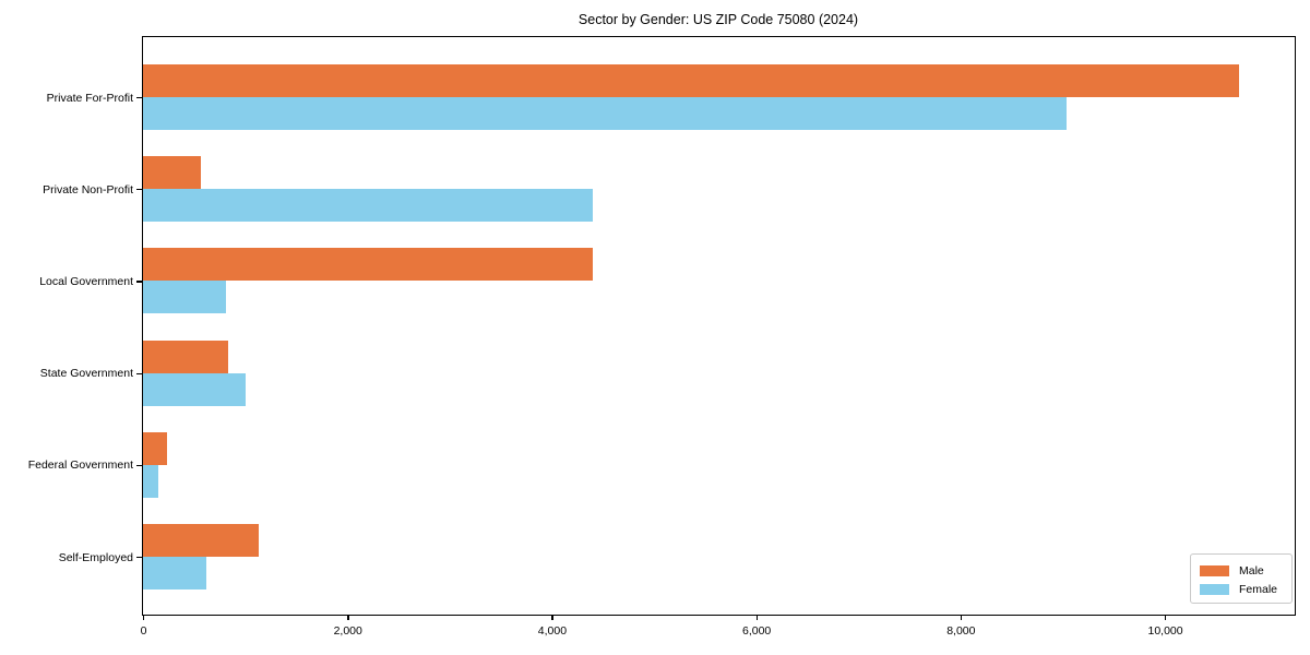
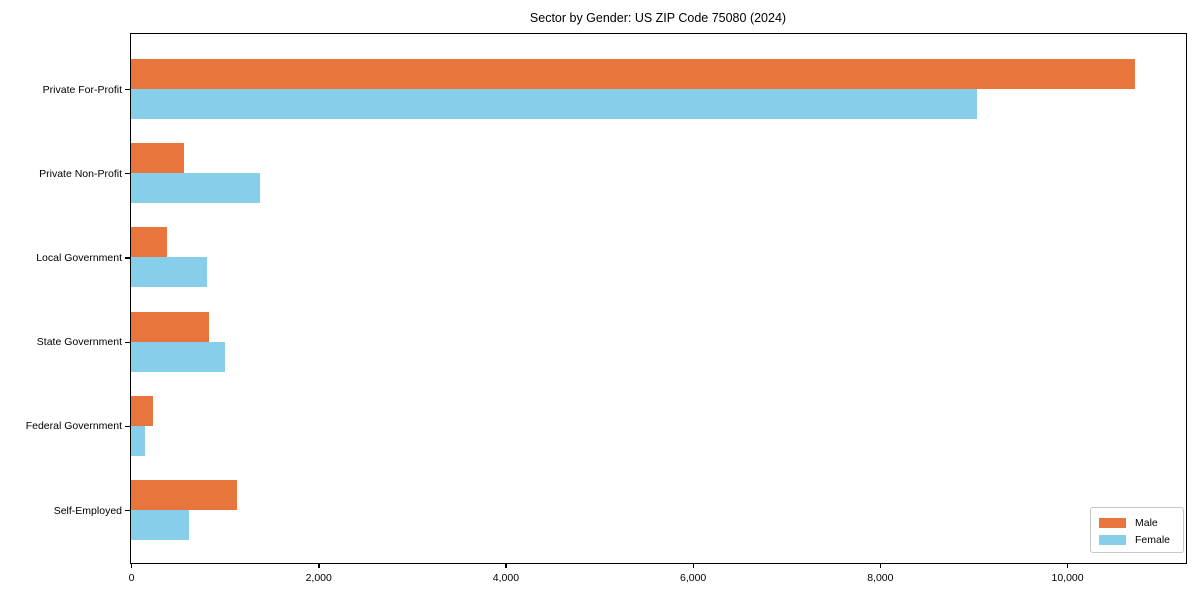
Female/Private Non-Profit: 4400 -> 1400
Male/Local Government: 4400 -> 400
